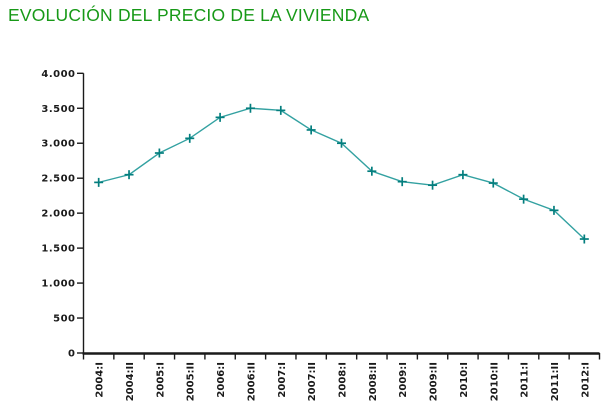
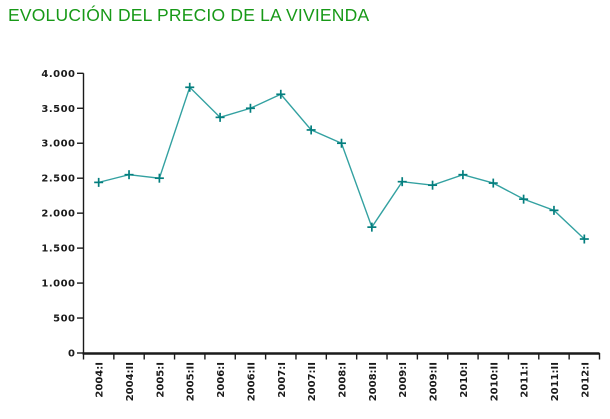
2005:I: 2900 -> 2500
2005:II: 3100 -> 3800
2007:I: 3500 -> 3700
2008:II: 2600 -> 1800
